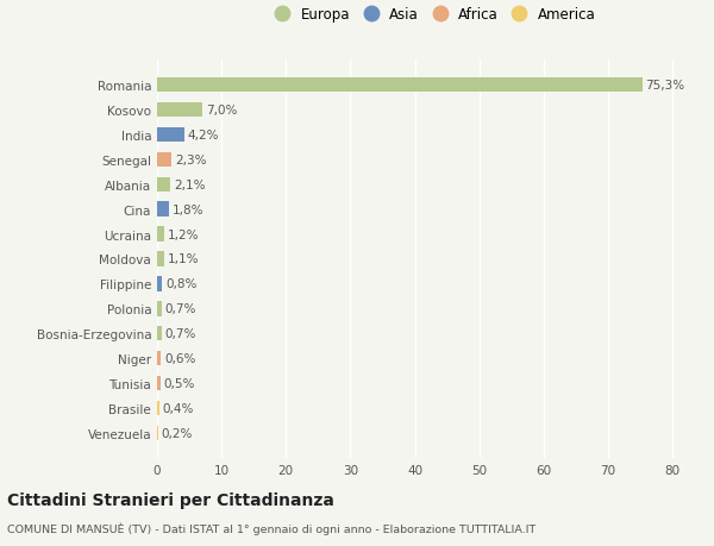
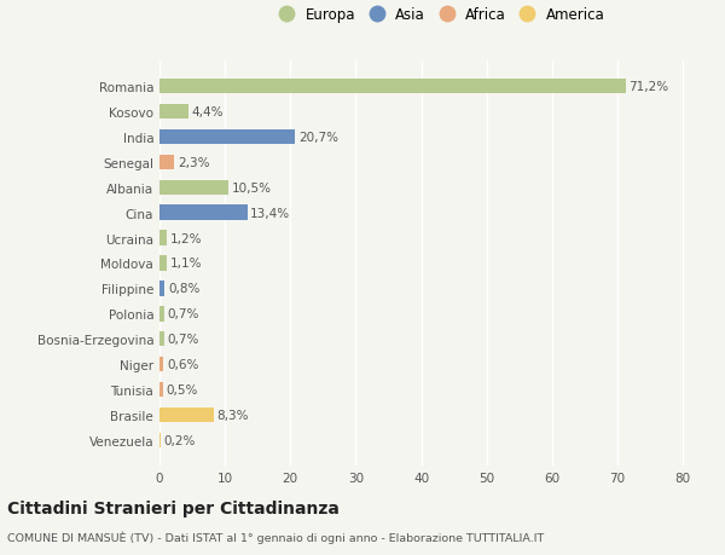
Romania: 75,3% -> 71,2%
Kosovo: 7,0% -> 4,4%
India: 4,2% -> 20,7%
Albania: 2,1% -> 10,5%
Cina: 1,8% -> 13,4%
Brasile: 0,4% -> 8,3%
